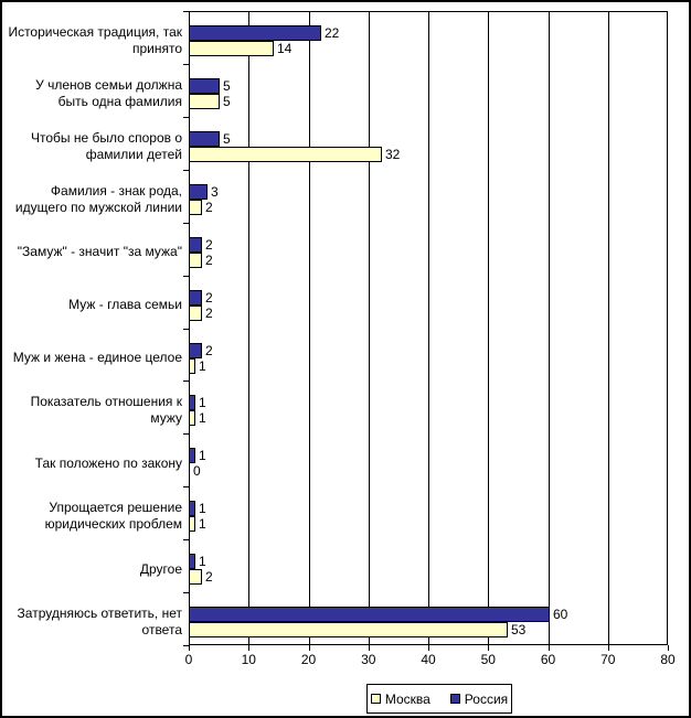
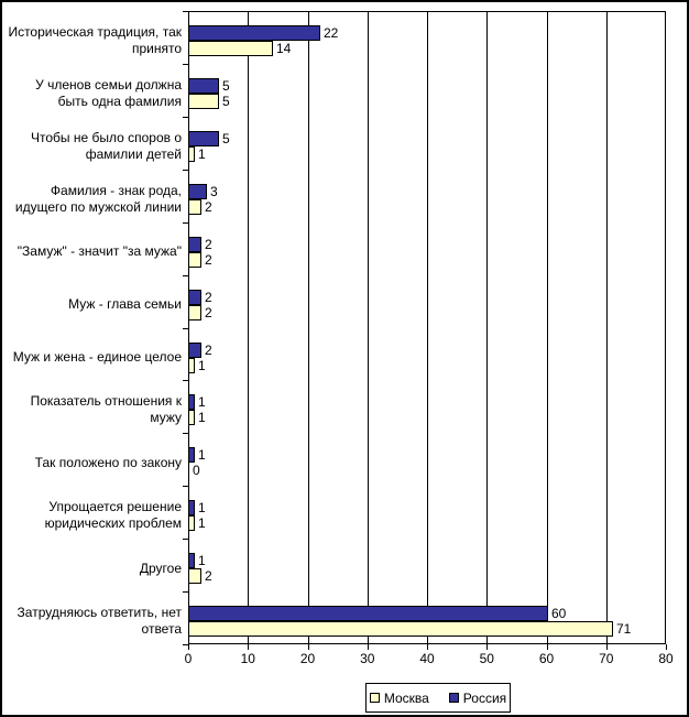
Москва/Чтобы не было споров о фамилии детей: 32 -> 1
Москва/Затрудняюсь ответить, нет ответа: 53 -> 71
